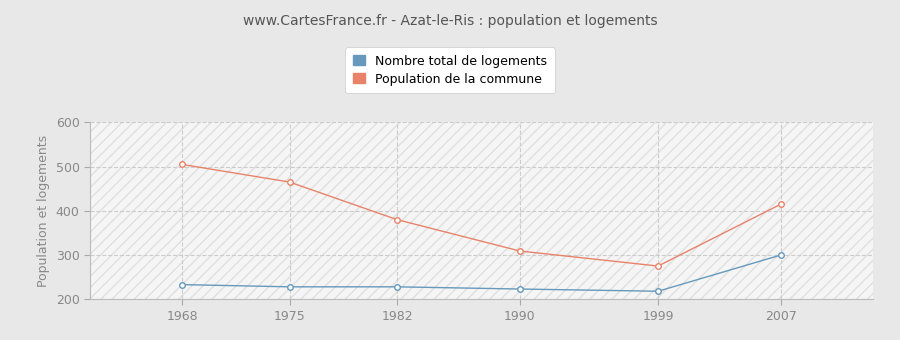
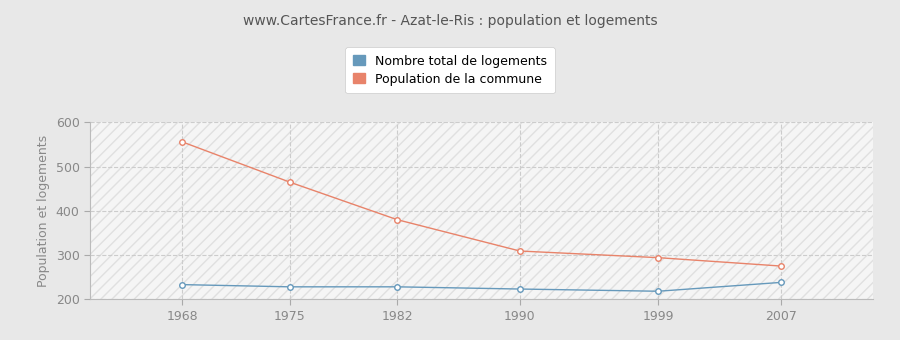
Population de la commune/1968: 505 -> 556
Population de la commune/1999: 275 -> 294
Nombre total de logements/2007: 300 -> 238
Population de la commune/2007: 415 -> 275
